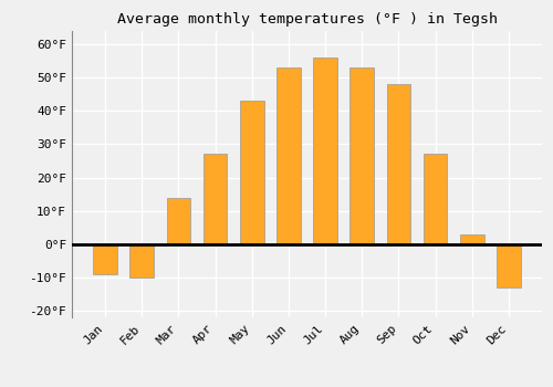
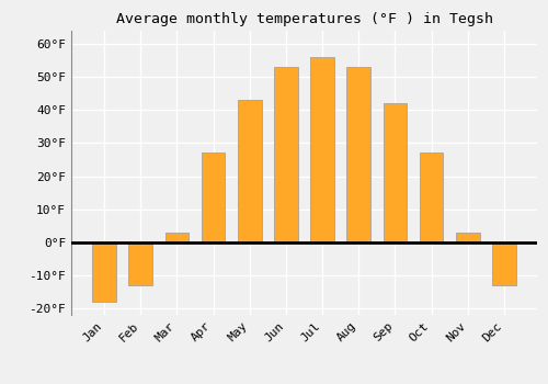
Jan: -9°F -> -18°F
Feb: -10°F -> -13°F
Mar: 14°F -> 3°F
Sep: 48°F -> 42°F
